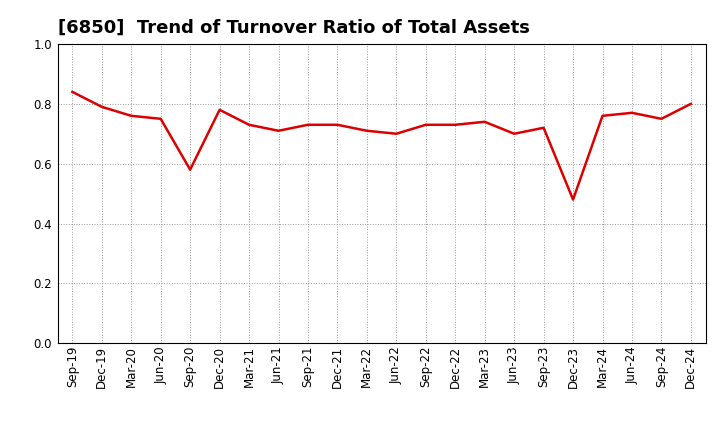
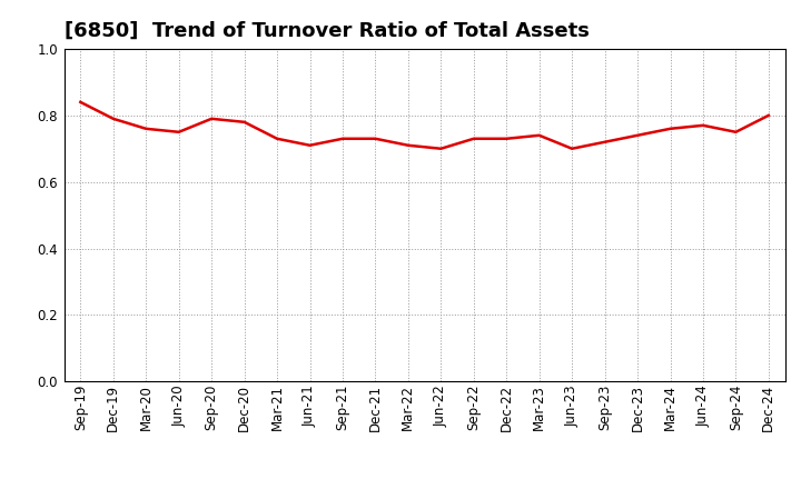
Sep-20: 0.58 -> 0.79
Dec-23: 0.48 -> 0.74
